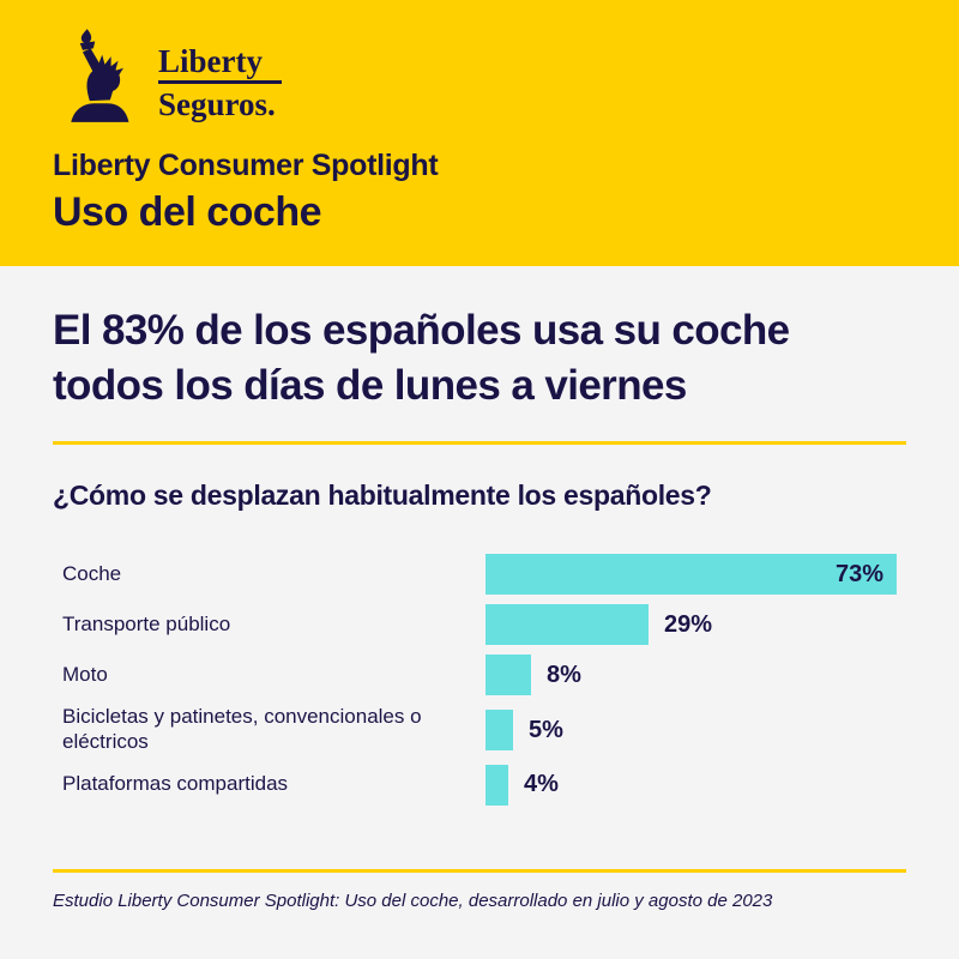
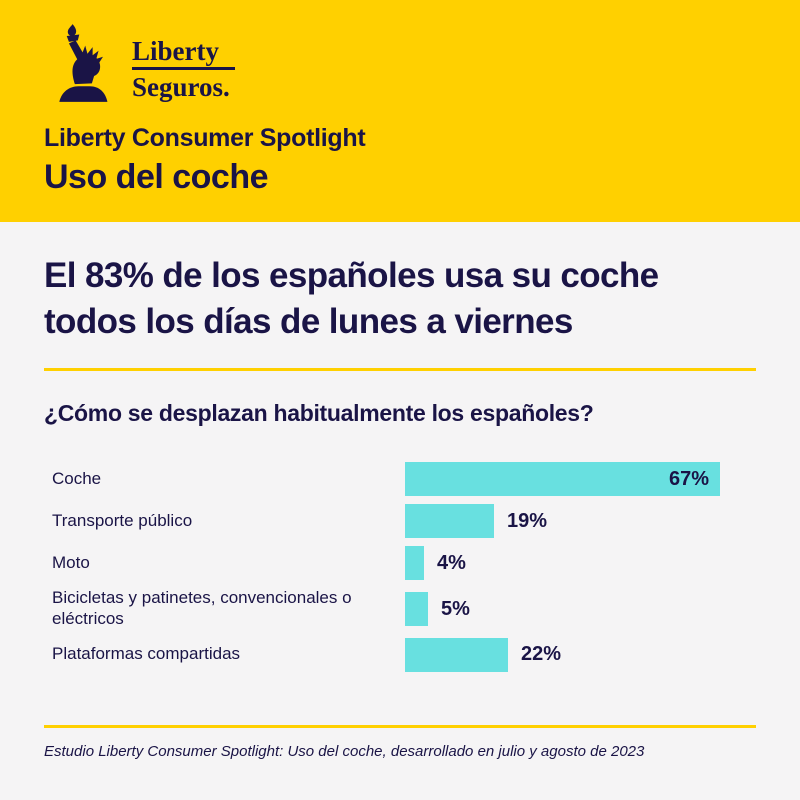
Coche: 73% -> 67%
Transporte público: 29% -> 19%
Moto: 8% -> 4%
Plataformas compartidas: 4% -> 22%
